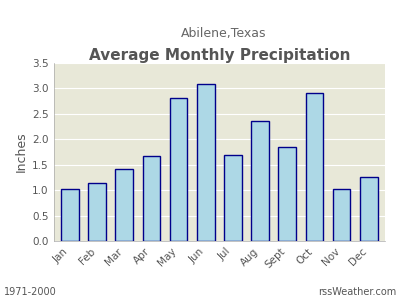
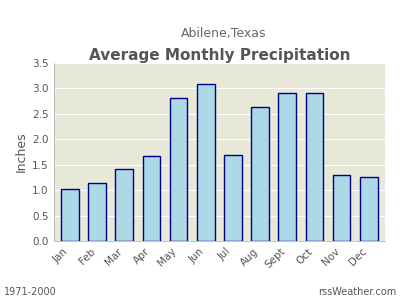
Aug: 2.36 -> 2.63
Sept: 1.86 -> 2.92
Nov: 1.02 -> 1.30
